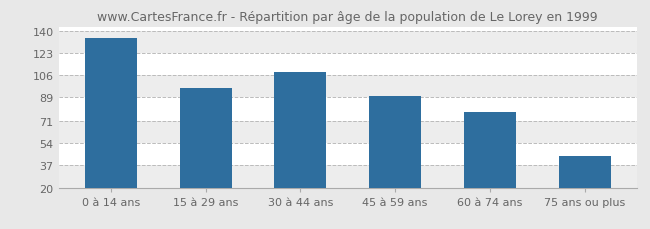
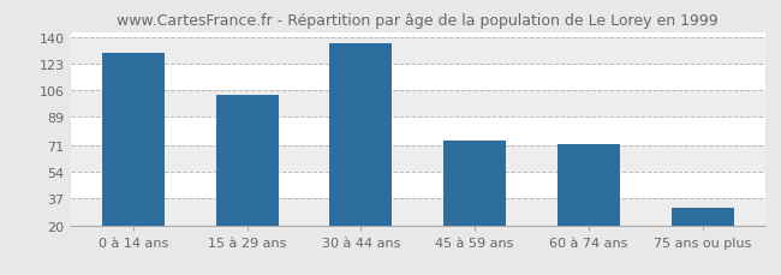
0 à 14 ans: 134 -> 130
15 à 29 ans: 96 -> 103
30 à 44 ans: 108 -> 136
45 à 59 ans: 90 -> 74
60 à 74 ans: 78 -> 72
75 ans ou plus: 44 -> 31
